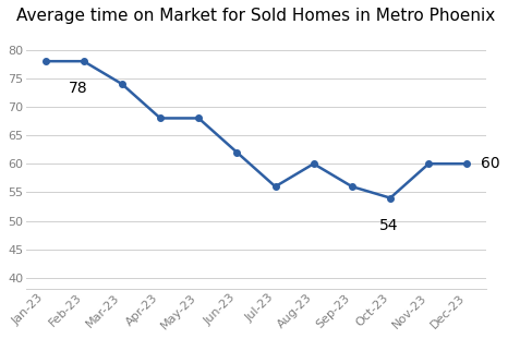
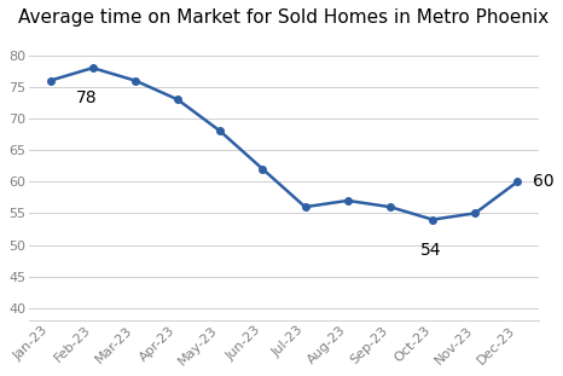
Jan-23: 78 -> 76
Mar-23: 74 -> 76
Apr-23: 68 -> 73
Aug-23: 60 -> 57
Nov-23: 60 -> 55
